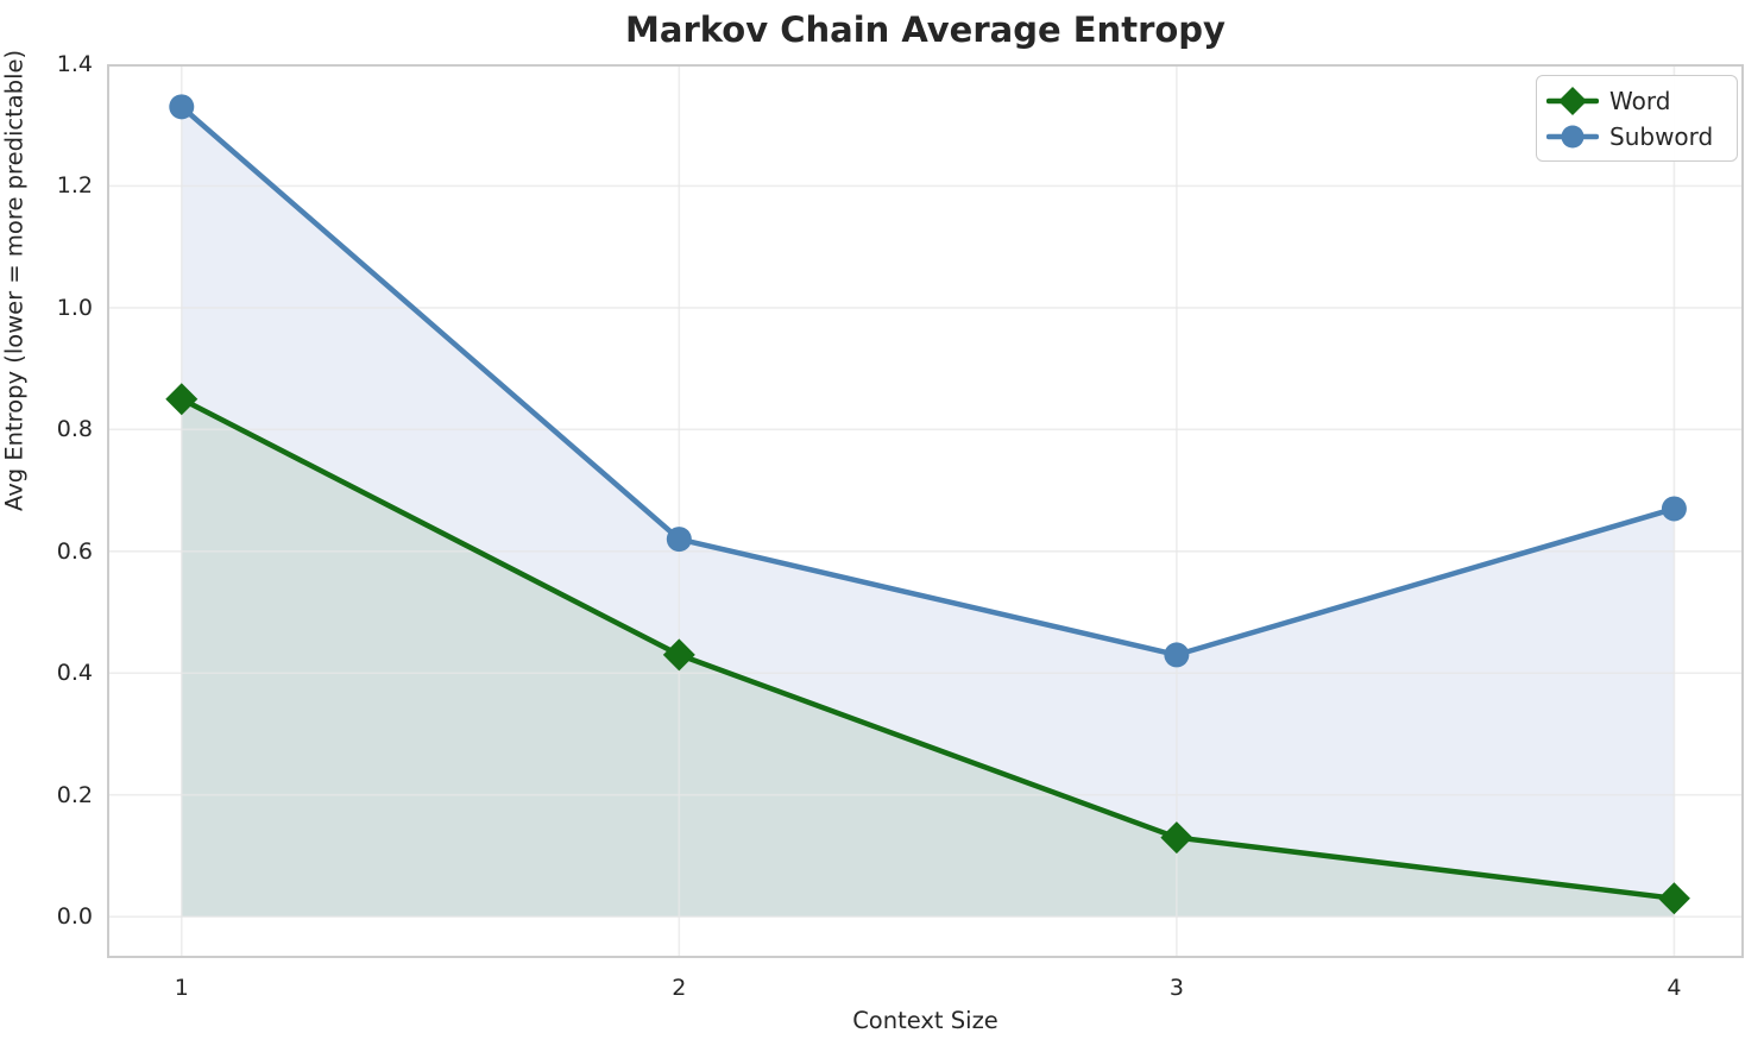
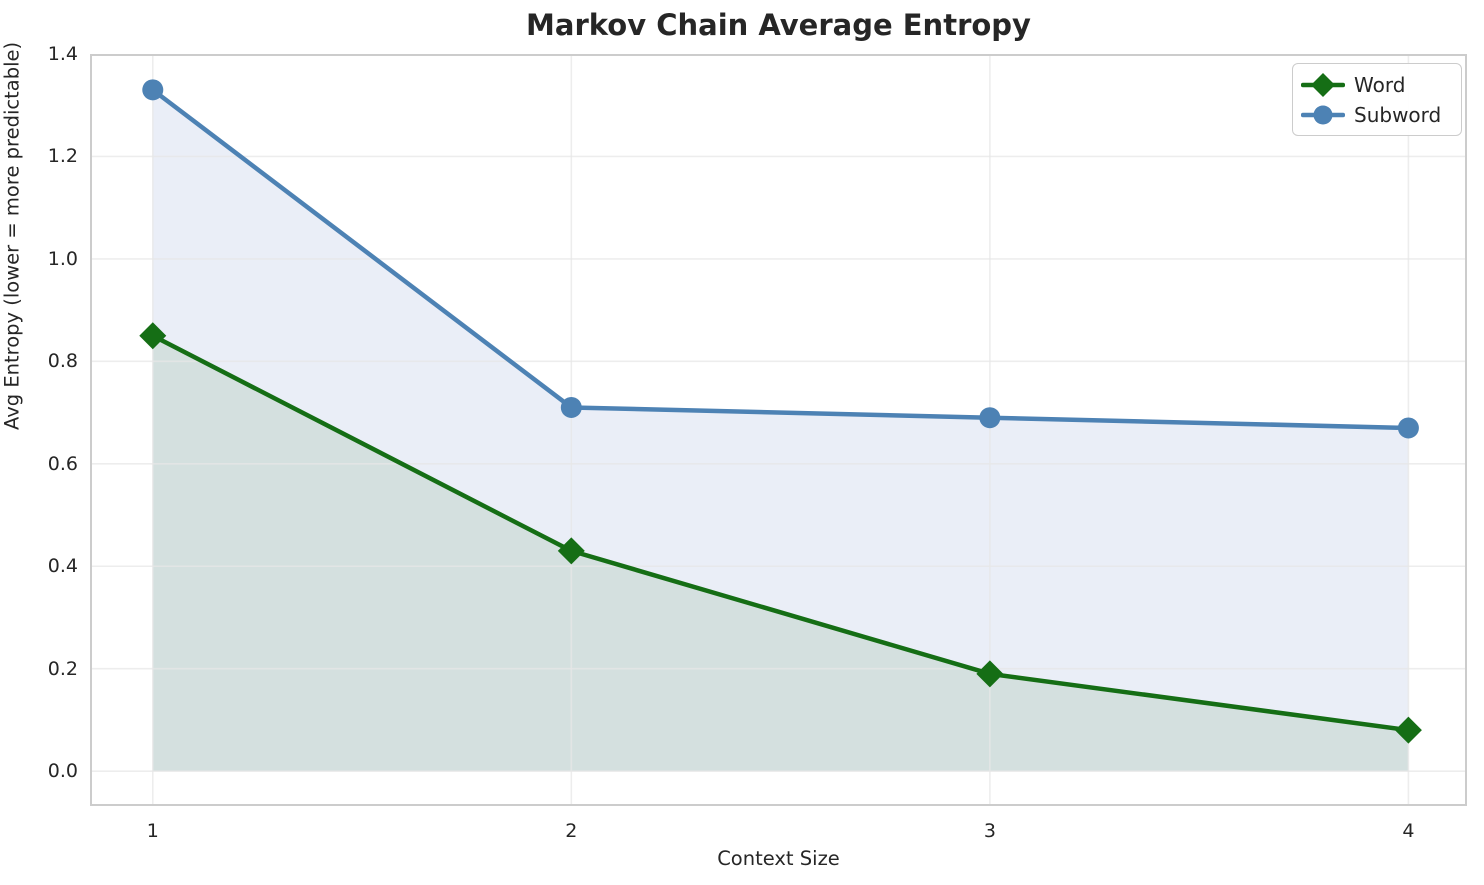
Subword/2: 0.62 -> 0.71
Word/3: 0.13 -> 0.19
Subword/3: 0.43 -> 0.69
Word/4: 0.03 -> 0.08
